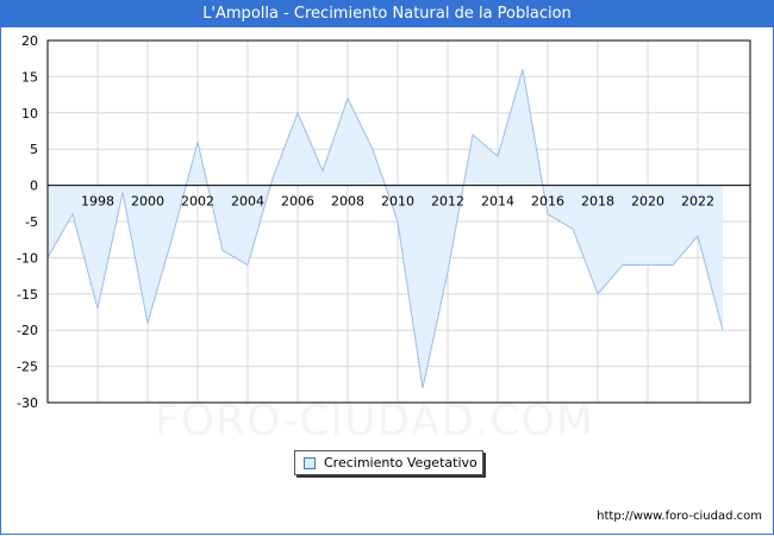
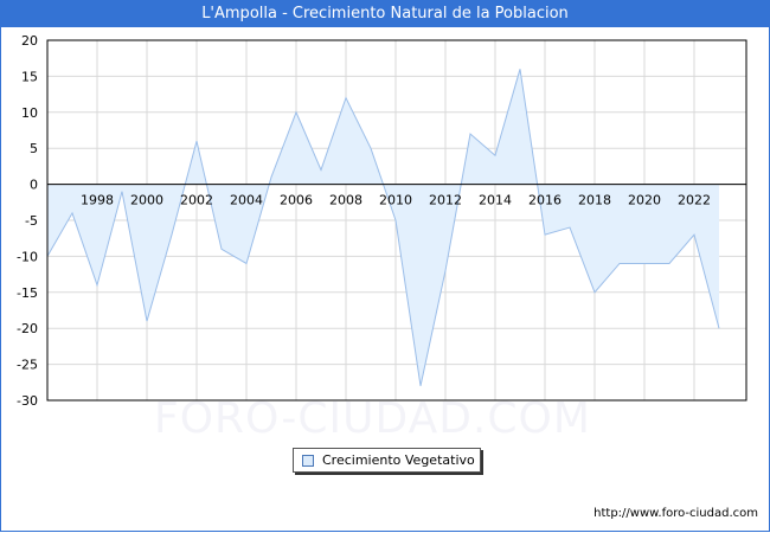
1998: -17 -> -14
2016: -4 -> -7
